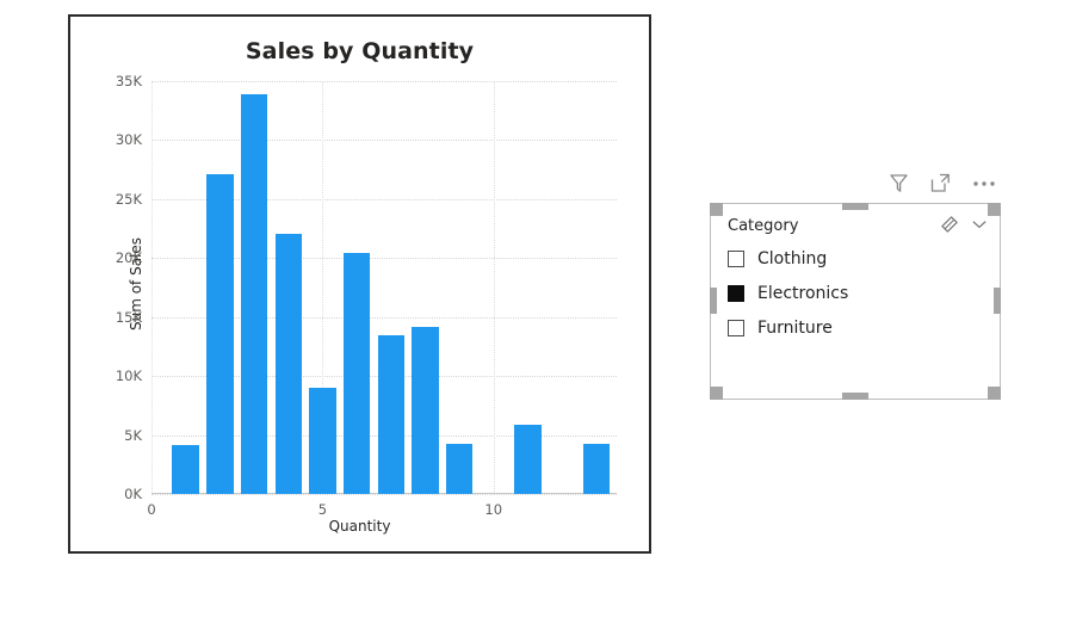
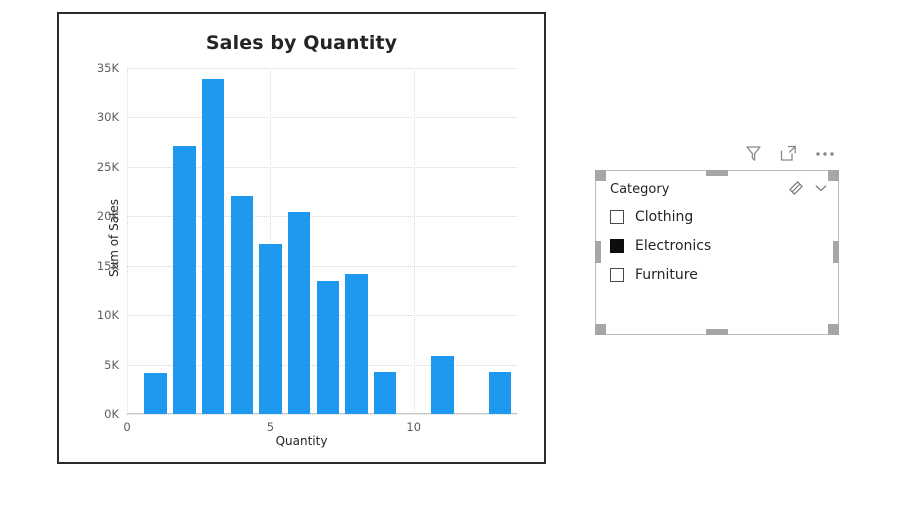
5: 9K -> 17K
